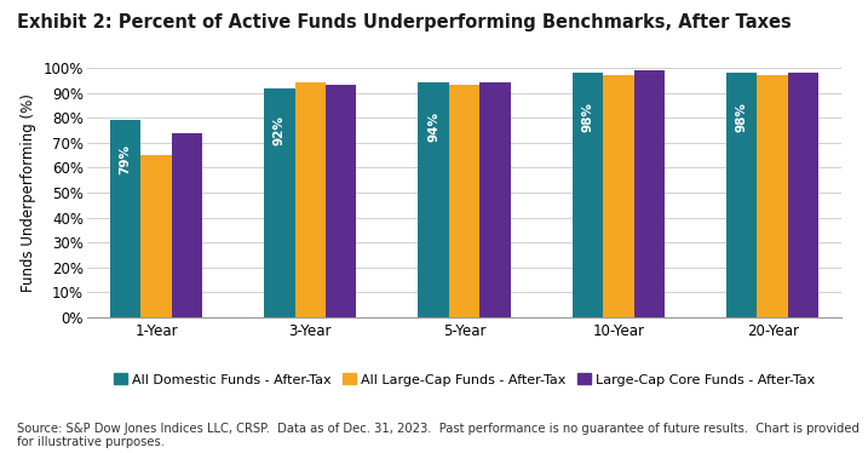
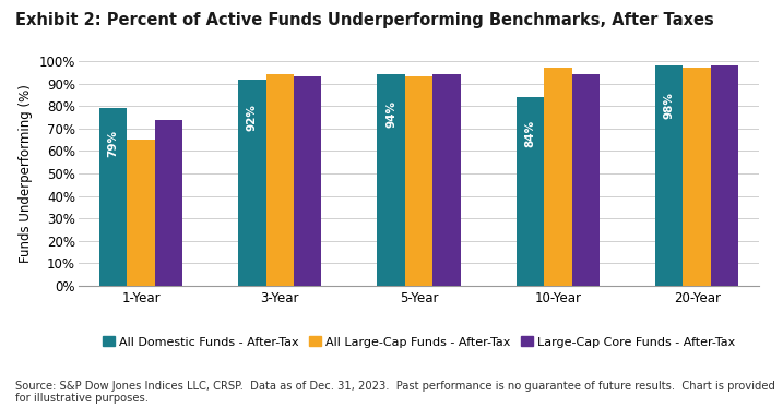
All Domestic Funds - After-Tax/10-Year: 98% -> 84%
Large-Cap Core Funds - After-Tax/10-Year: 99% -> 94%
